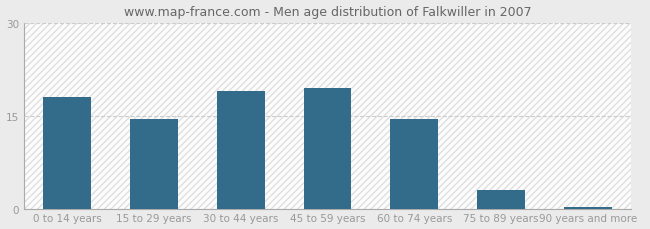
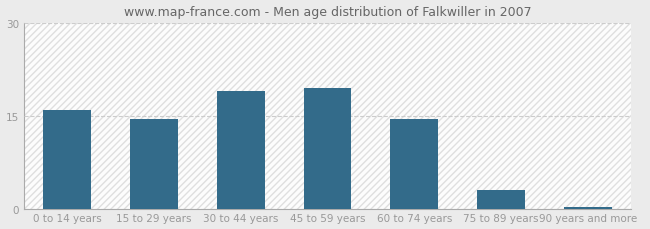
0 to 14 years: 18.0 -> 16.0
